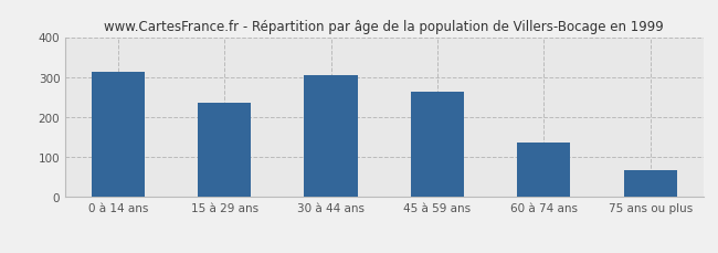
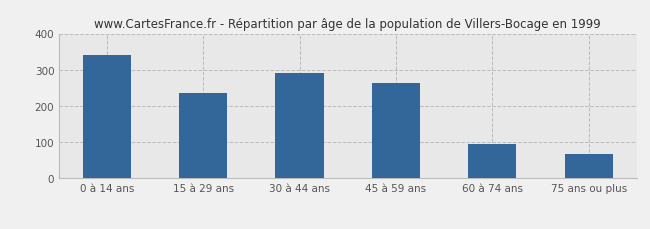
0 à 14 ans: 312 -> 340
30 à 44 ans: 304 -> 290
60 à 74 ans: 136 -> 95
